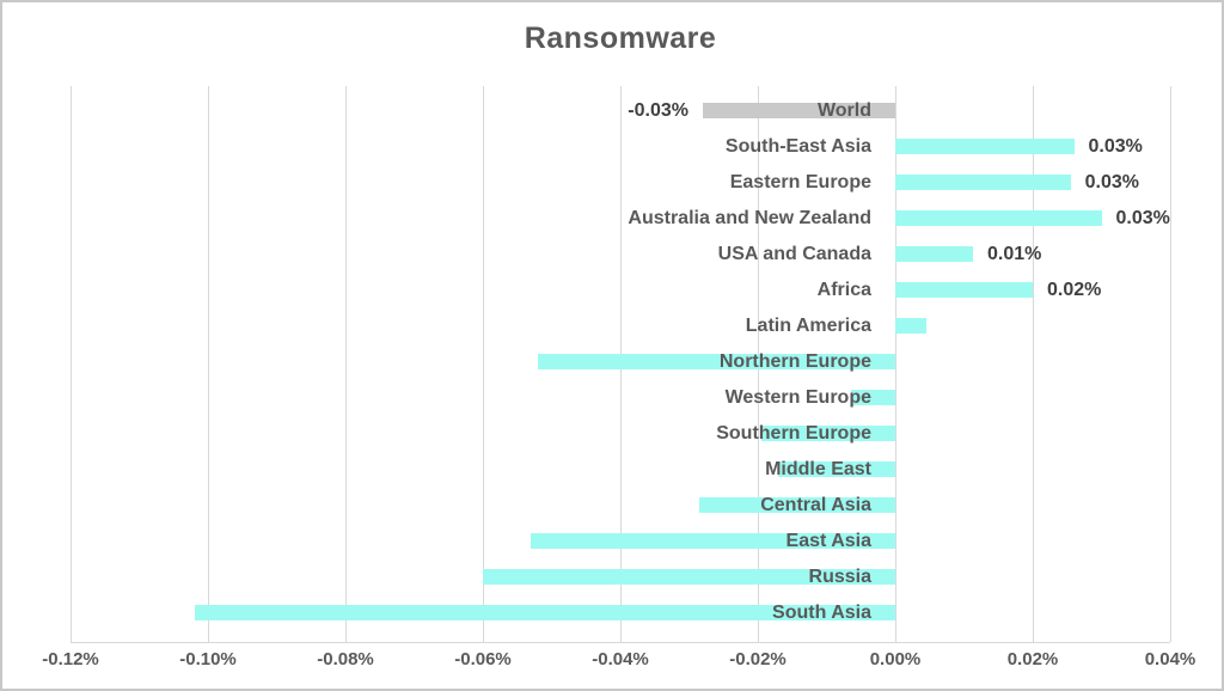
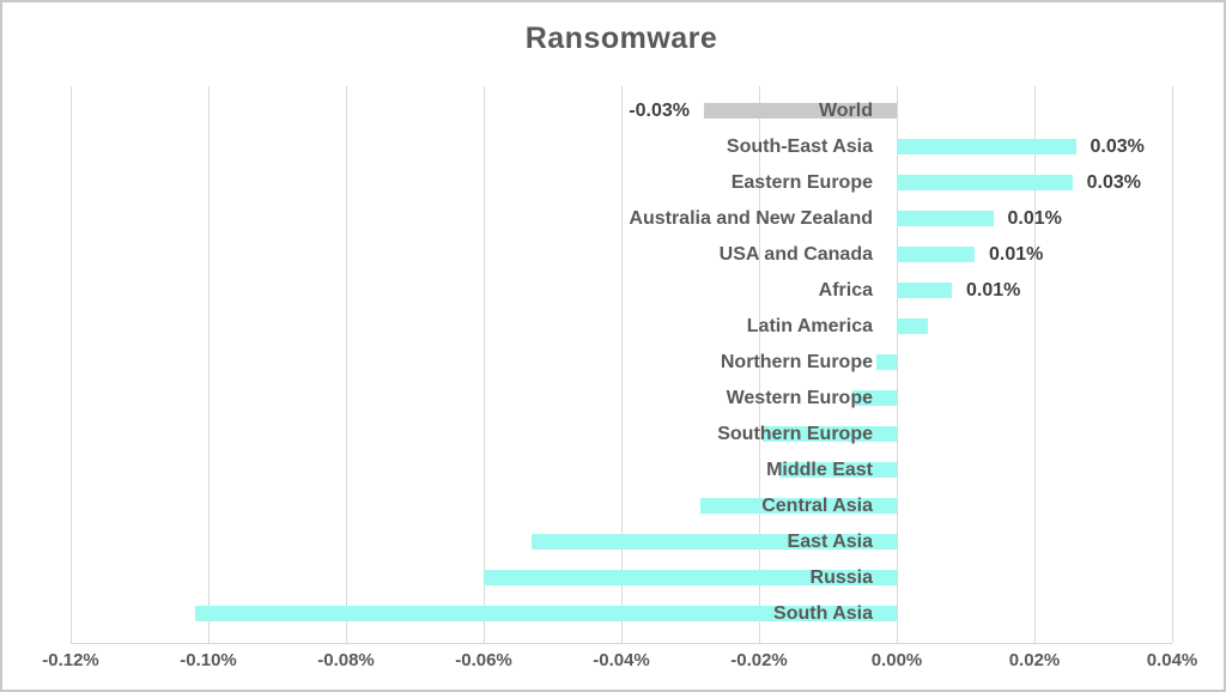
Australia and New Zealand: 0.03% -> 0.01%
Africa: 0.02% -> 0.01%
Northern Europe: -0.052% -> -0.003%
